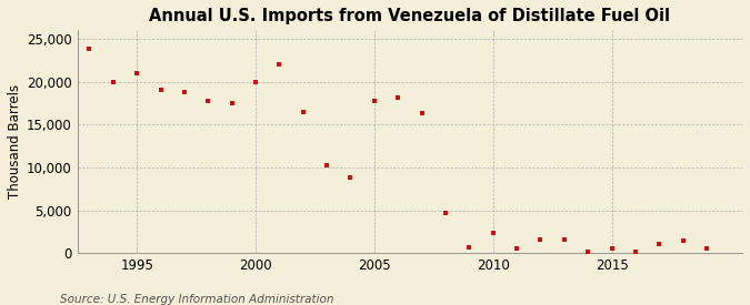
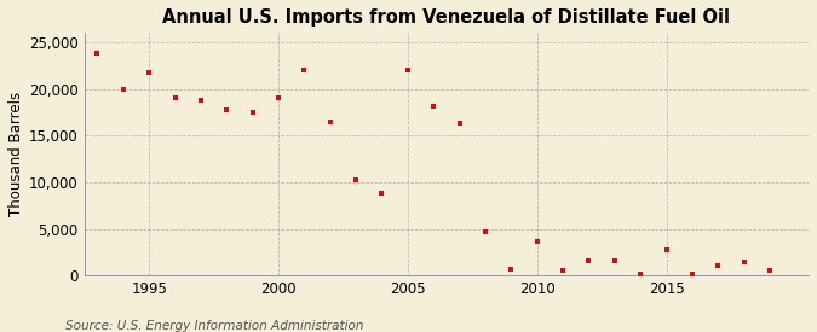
1995: 21,000 -> 21,800
2000: 20,000 -> 19,000
2005: 17,700 -> 22,000
2010: 2,400 -> 3,600
2015: 600 -> 2,800
